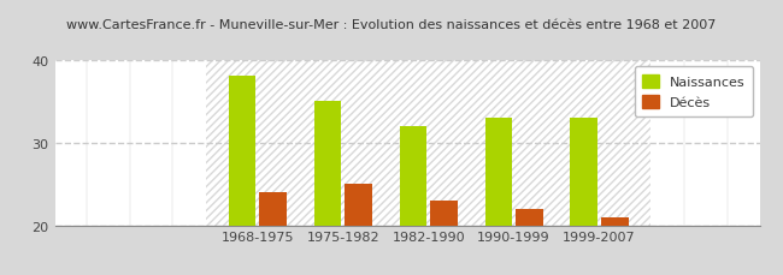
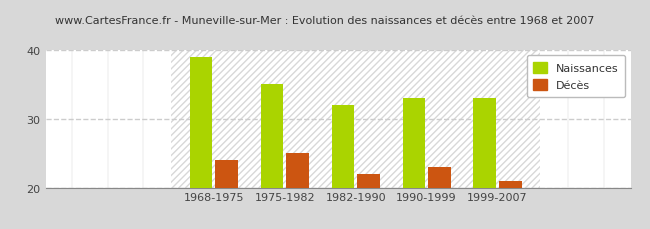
Naissances/1968-1975: 38 -> 39
Décès/1982-1990: 23 -> 22
Décès/1990-1999: 22 -> 23
